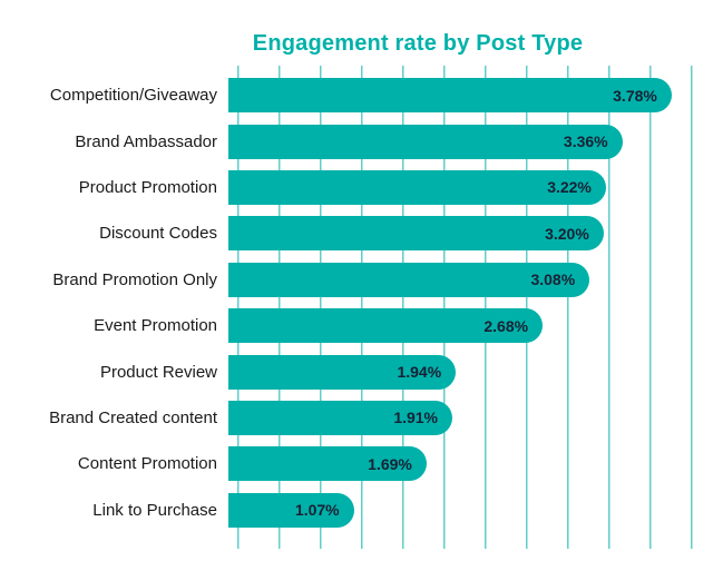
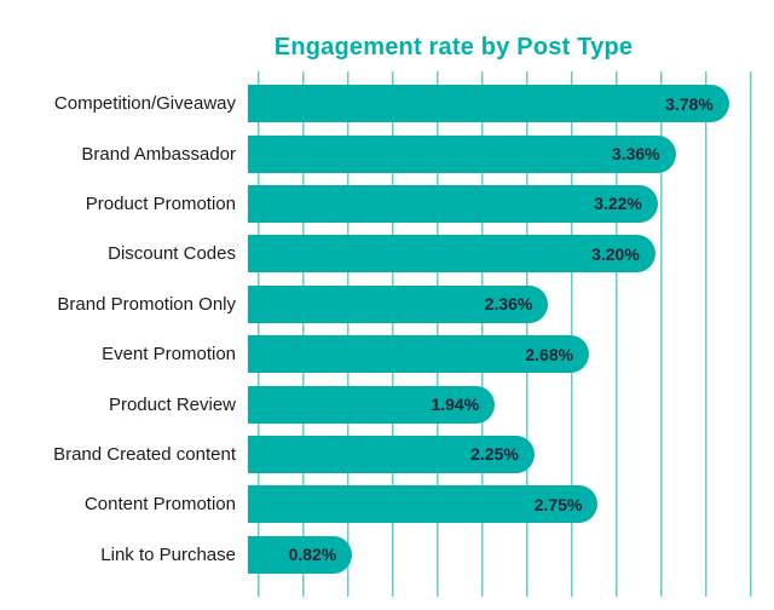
Brand Promotion Only: 3.08% -> 2.36%
Brand Created content: 1.91% -> 2.25%
Content Promotion: 1.69% -> 2.75%
Link to Purchase: 1.07% -> 0.82%
